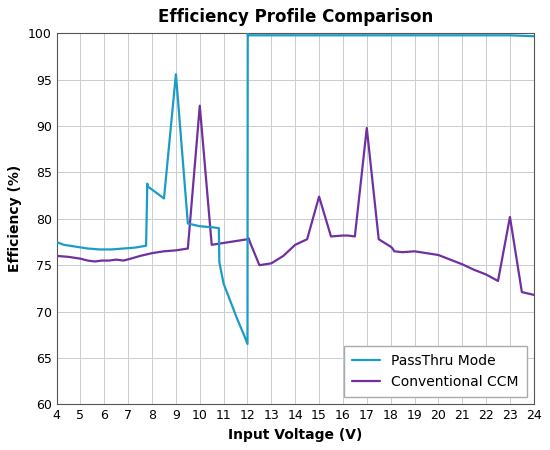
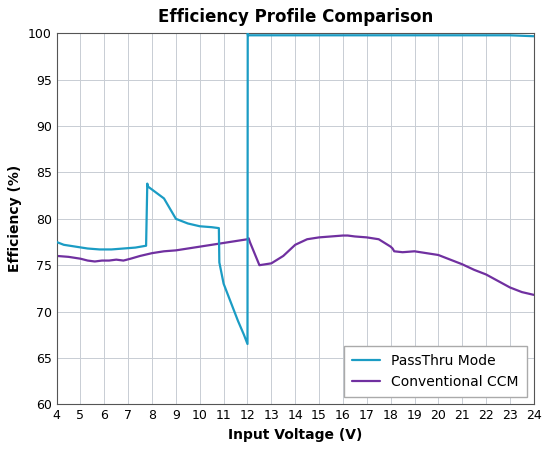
PassThru Mode/9: 95.6 -> 80.0
Conventional CCM/10: 92.2 -> 77.0
Conventional CCM/15: 82.4 -> 78.0
Conventional CCM/17: 89.8 -> 78.0
Conventional CCM/23: 80.2 -> 72.6
